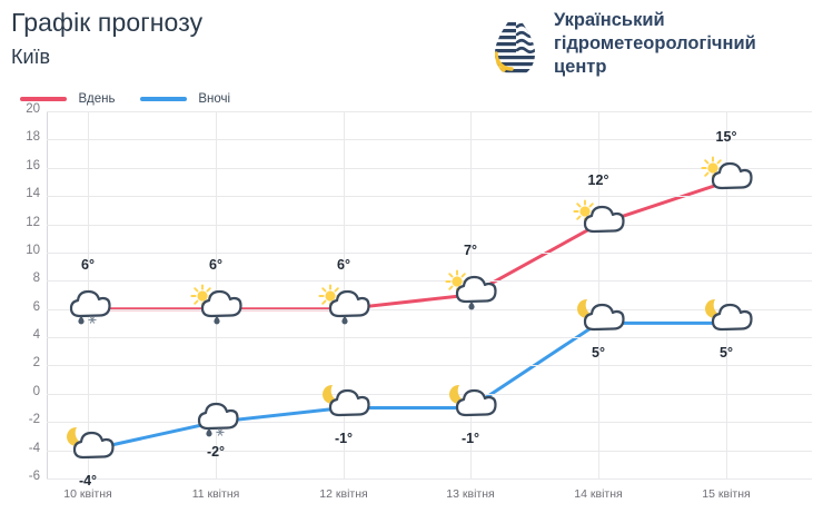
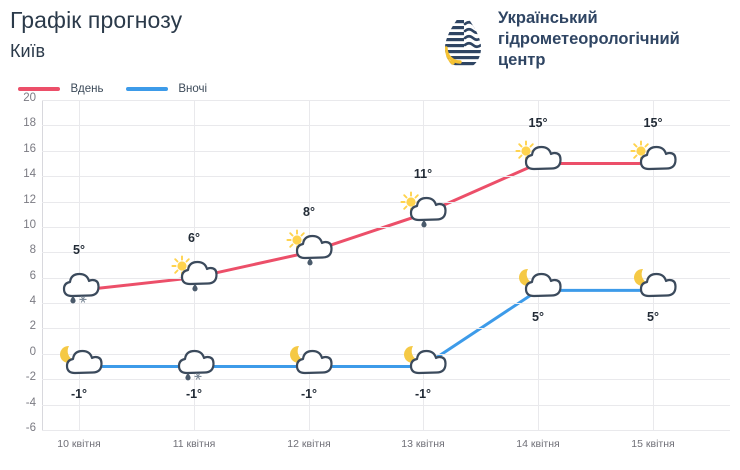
Вдень/10 квітня: 6° -> 5°
Вночі/10 квітня: -4° -> -1°
Вночі/11 квітня: -2° -> -1°
Вдень/12 квітня: 6° -> 8°
Вдень/13 квітня: 7° -> 11°
Вдень/14 квітня: 12° -> 15°
